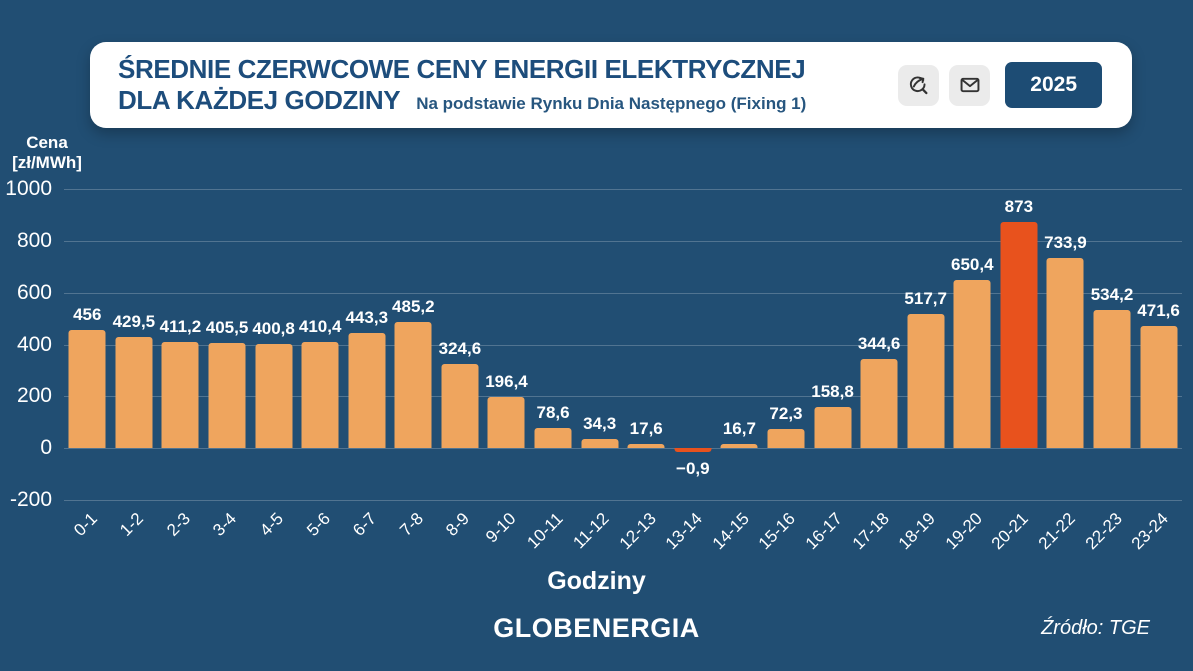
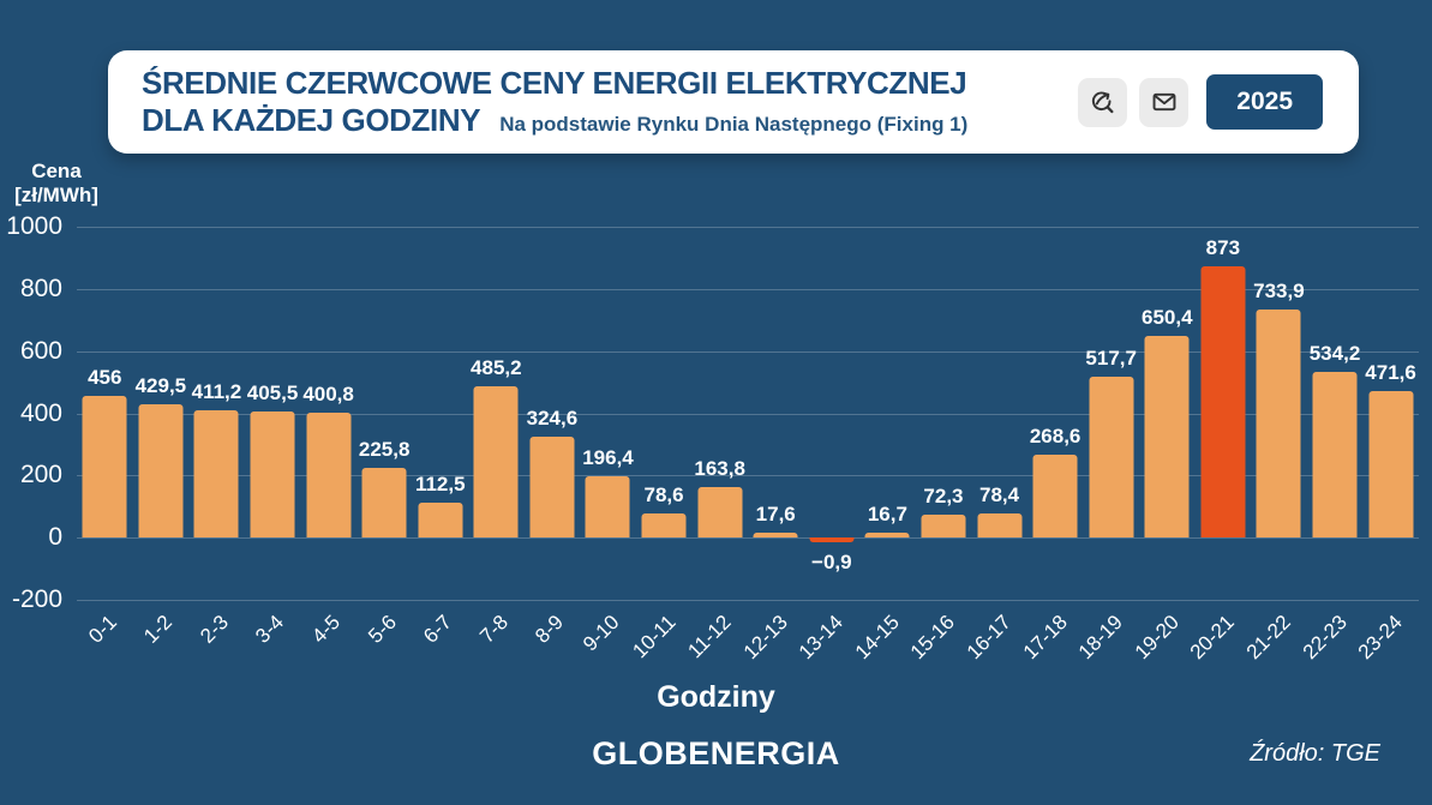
5-6: 410,4 -> 225,8
6-7: 443,3 -> 112,5
11-12: 34,3 -> 163,8
16-17: 158,8 -> 78,4
17-18: 344,6 -> 268,6
